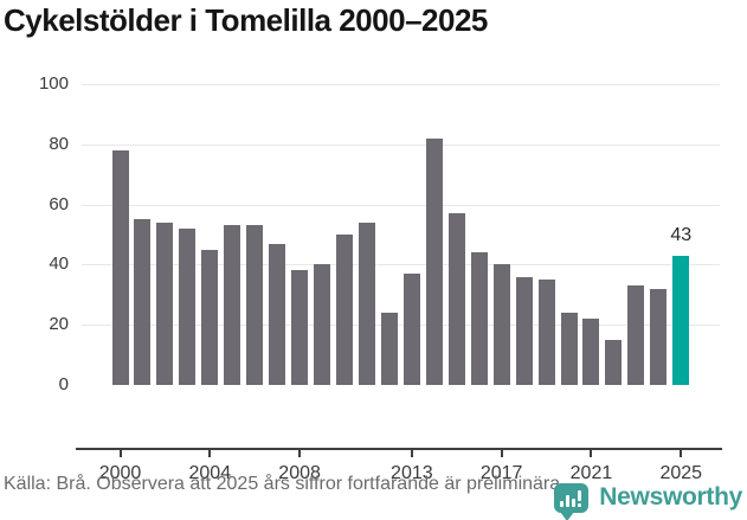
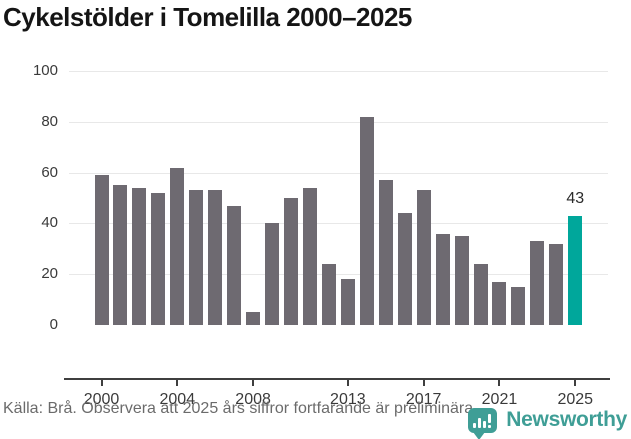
2000: 78 -> 59
2004: 45 -> 62
2008: 38 -> 5
2013: 37 -> 18
2017: 40 -> 53
2021: 22 -> 17
